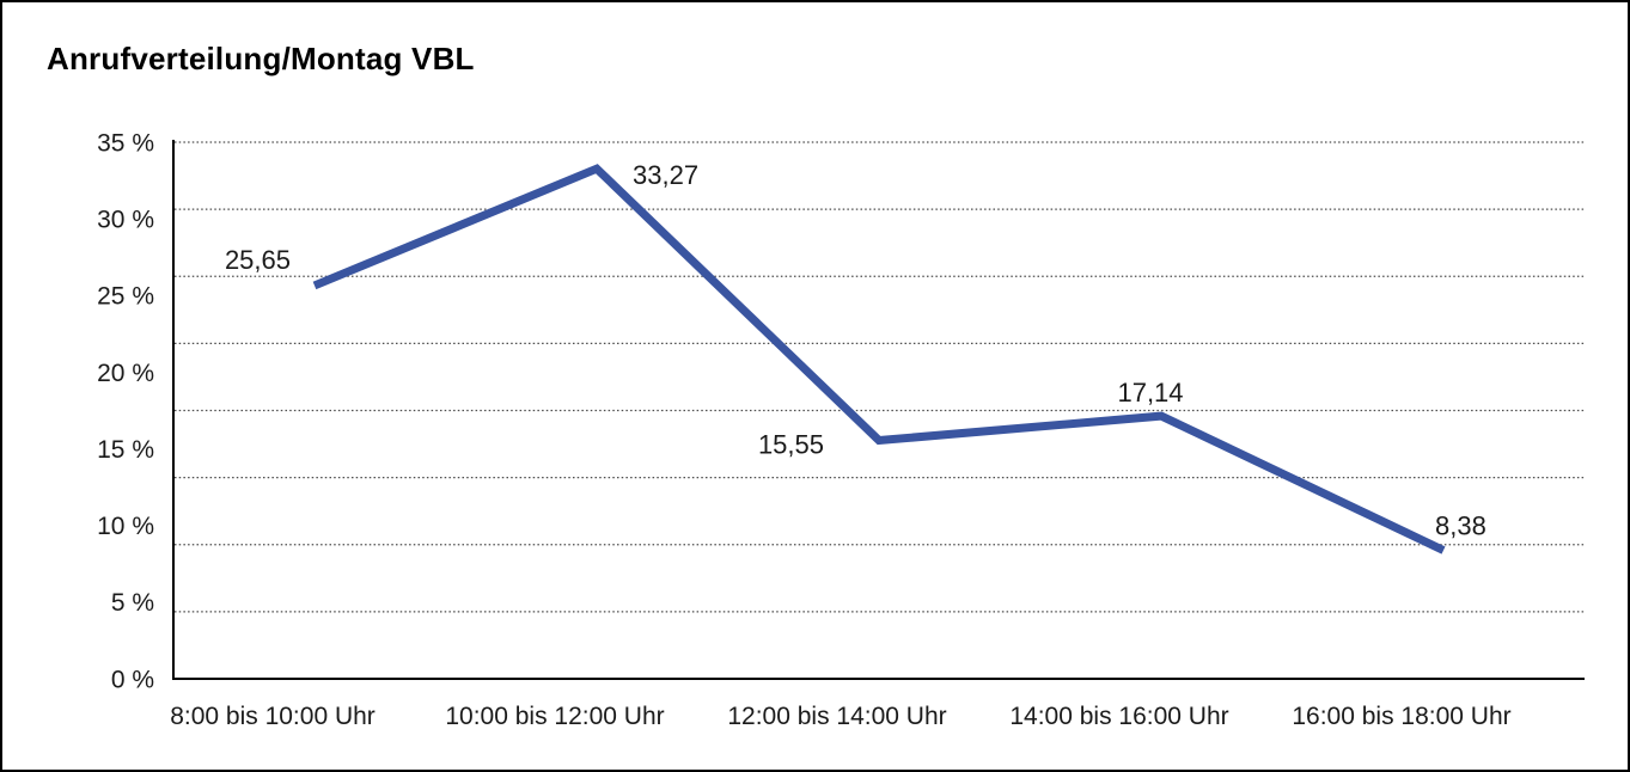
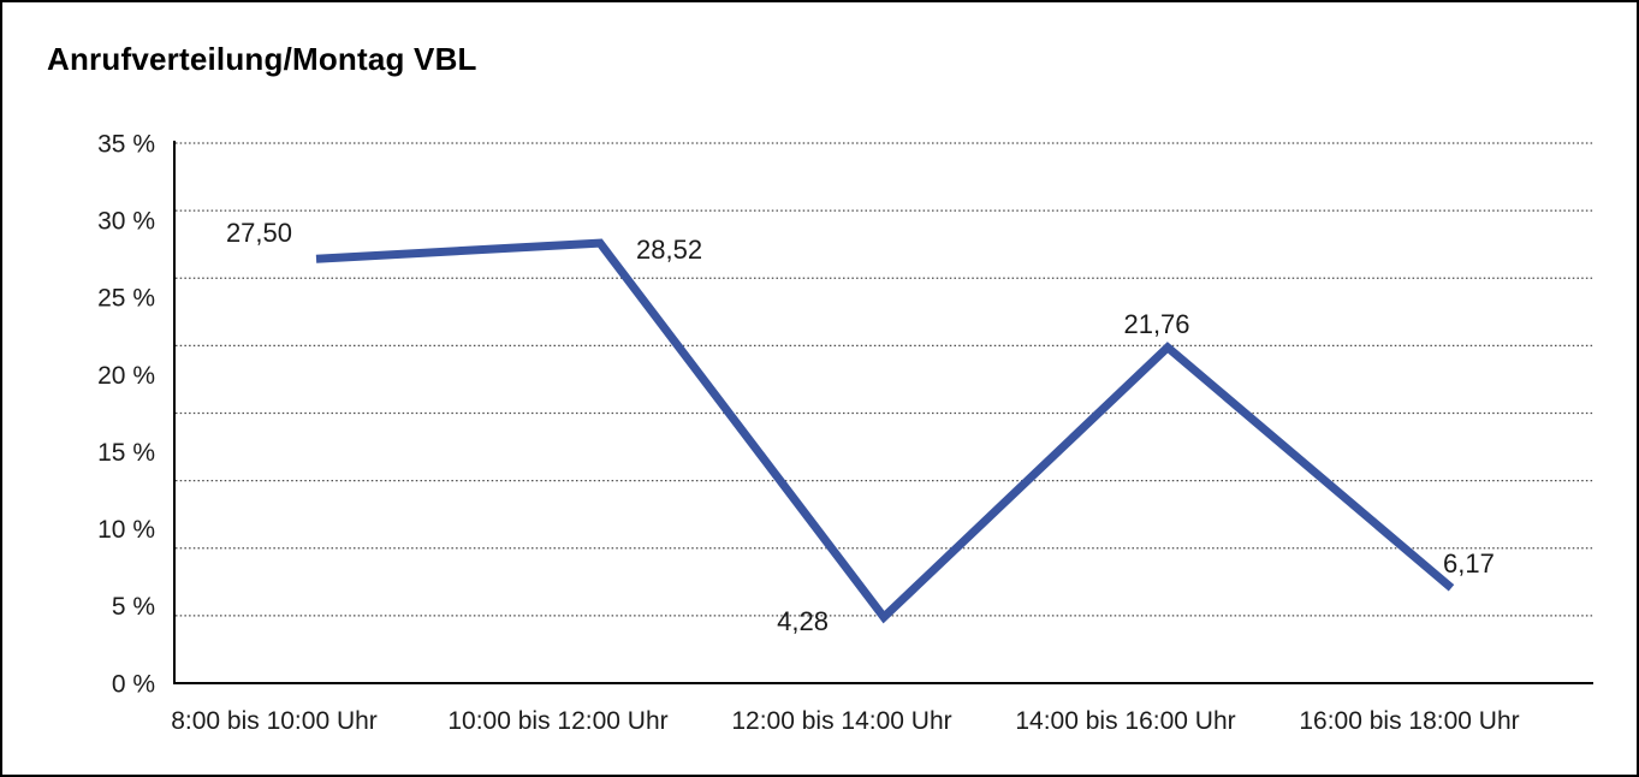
8:00 bis 10:00 Uhr: 25,65 -> 27,50
10:00 bis 12:00 Uhr: 33,27 -> 28,52
12:00 bis 14:00 Uhr: 15,55 -> 4,28
14:00 bis 16:00 Uhr: 17,14 -> 21,76
16:00 bis 18:00 Uhr: 8,38 -> 6,17
